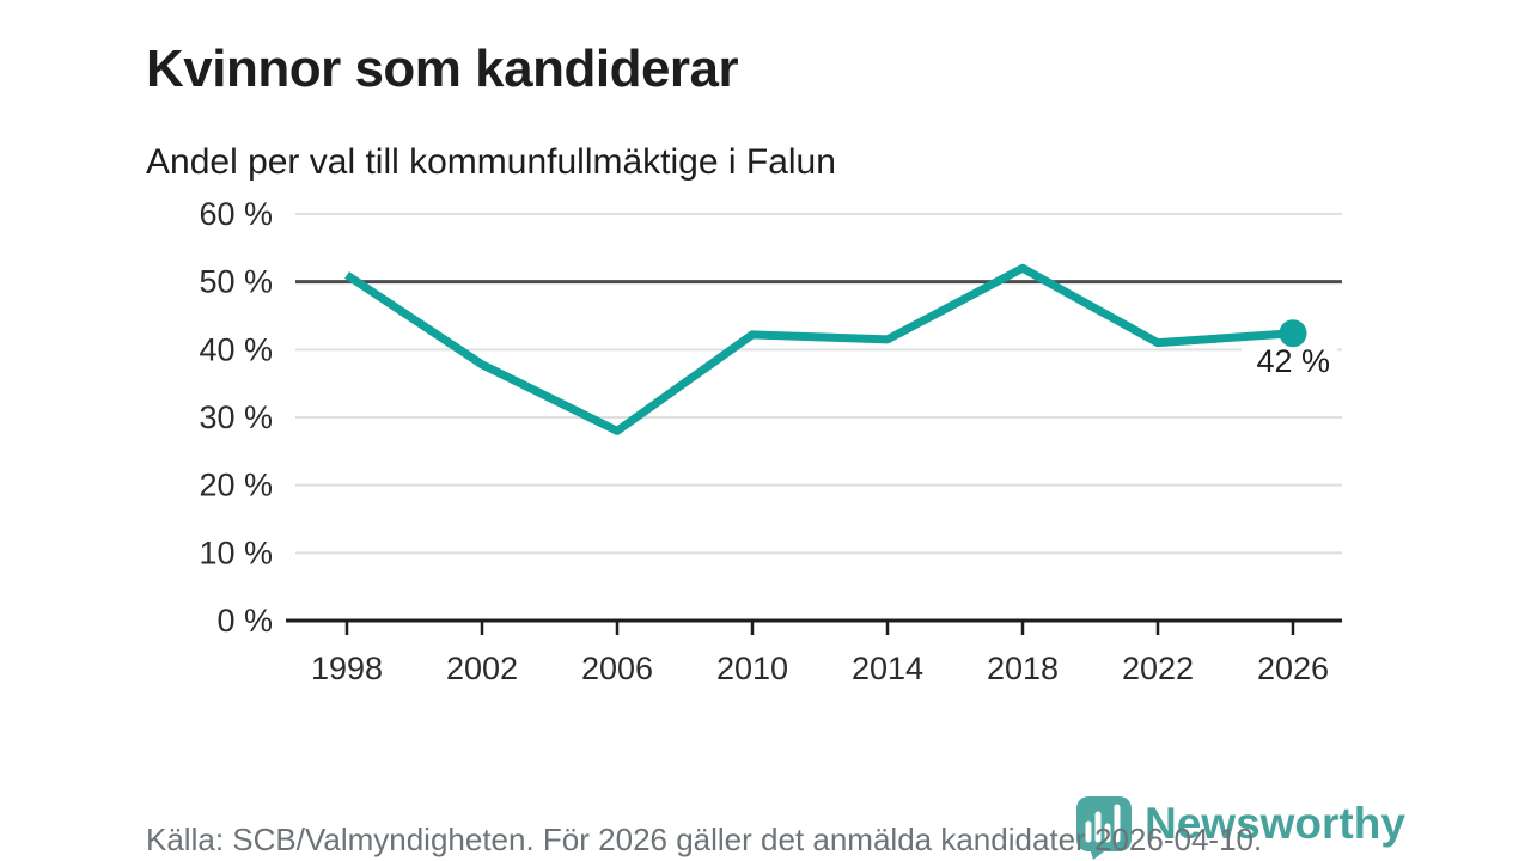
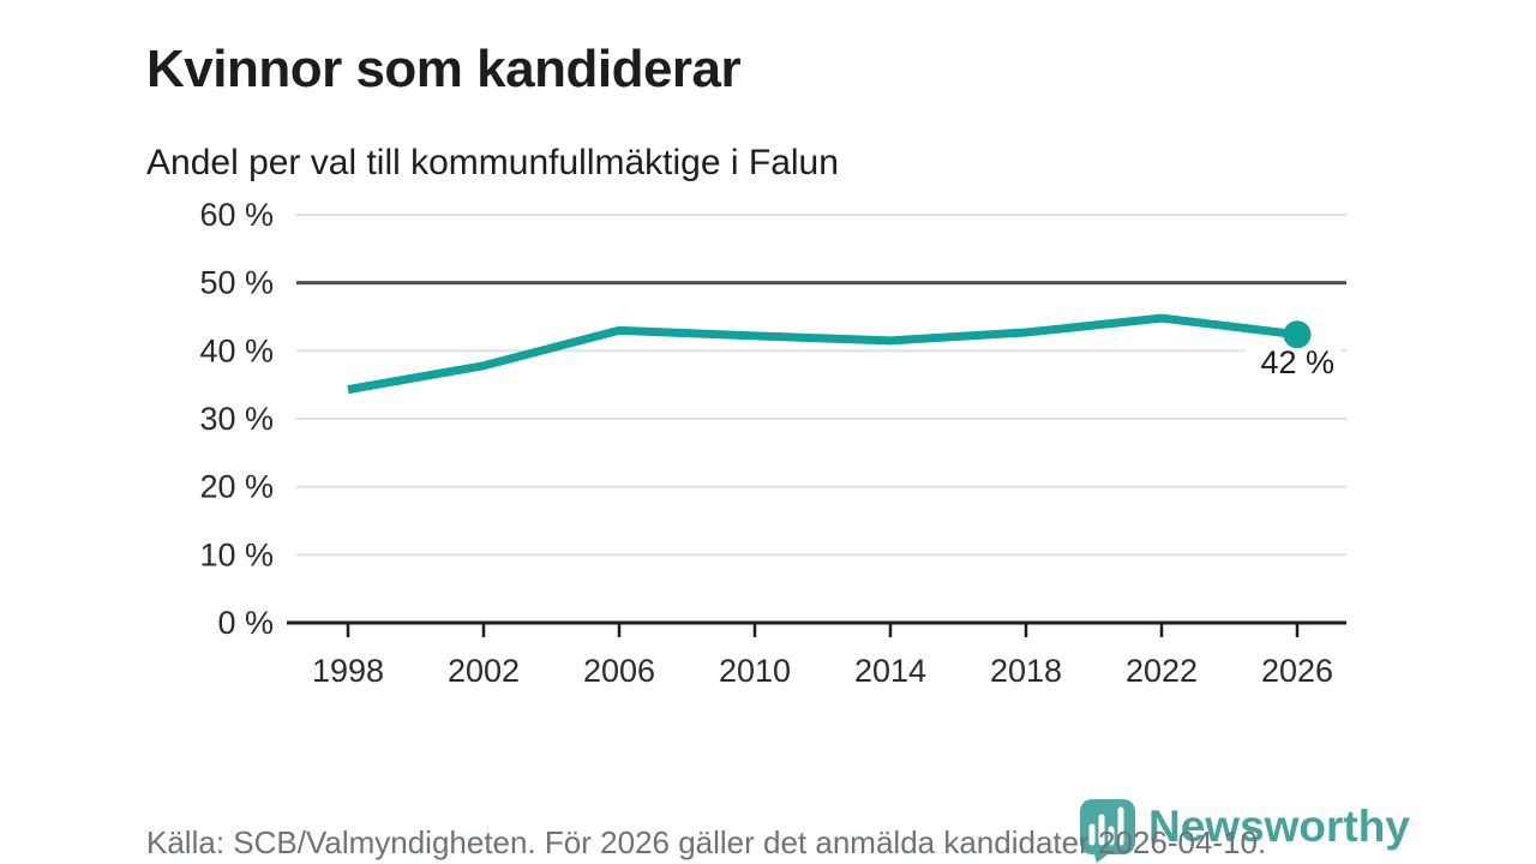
1998: 51% -> 34%
2006: 28% -> 43%
2018: 52% -> 43%
2022: 41% -> 45%
